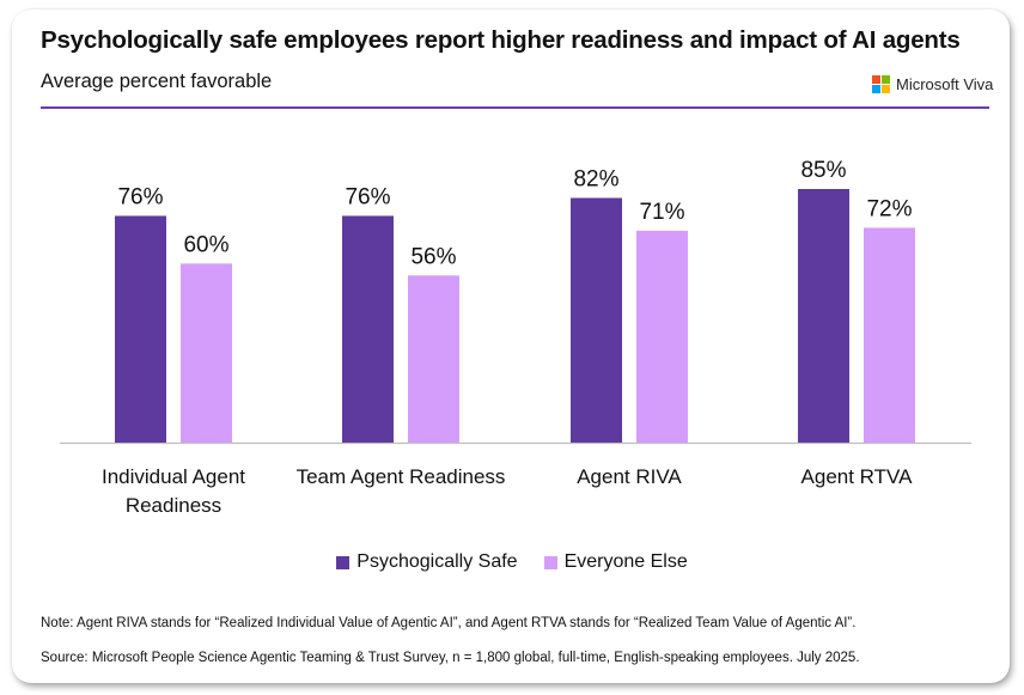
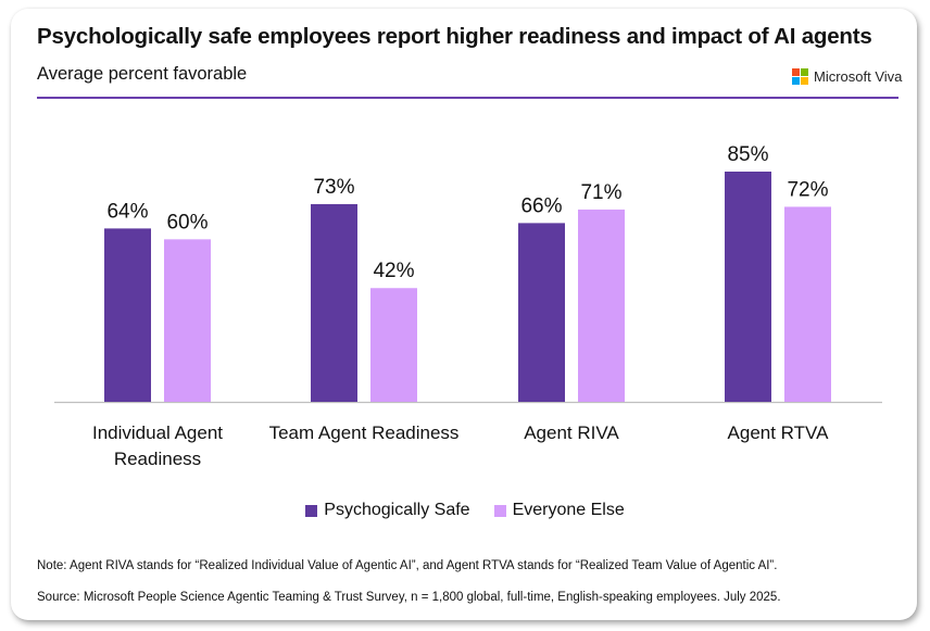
Psychogically Safe/Individual Agent Readiness: 76% -> 64%
Psychogically Safe/Team Agent Readiness: 76% -> 73%
Everyone Else/Team Agent Readiness: 56% -> 42%
Psychogically Safe/Agent RIVA: 82% -> 66%
